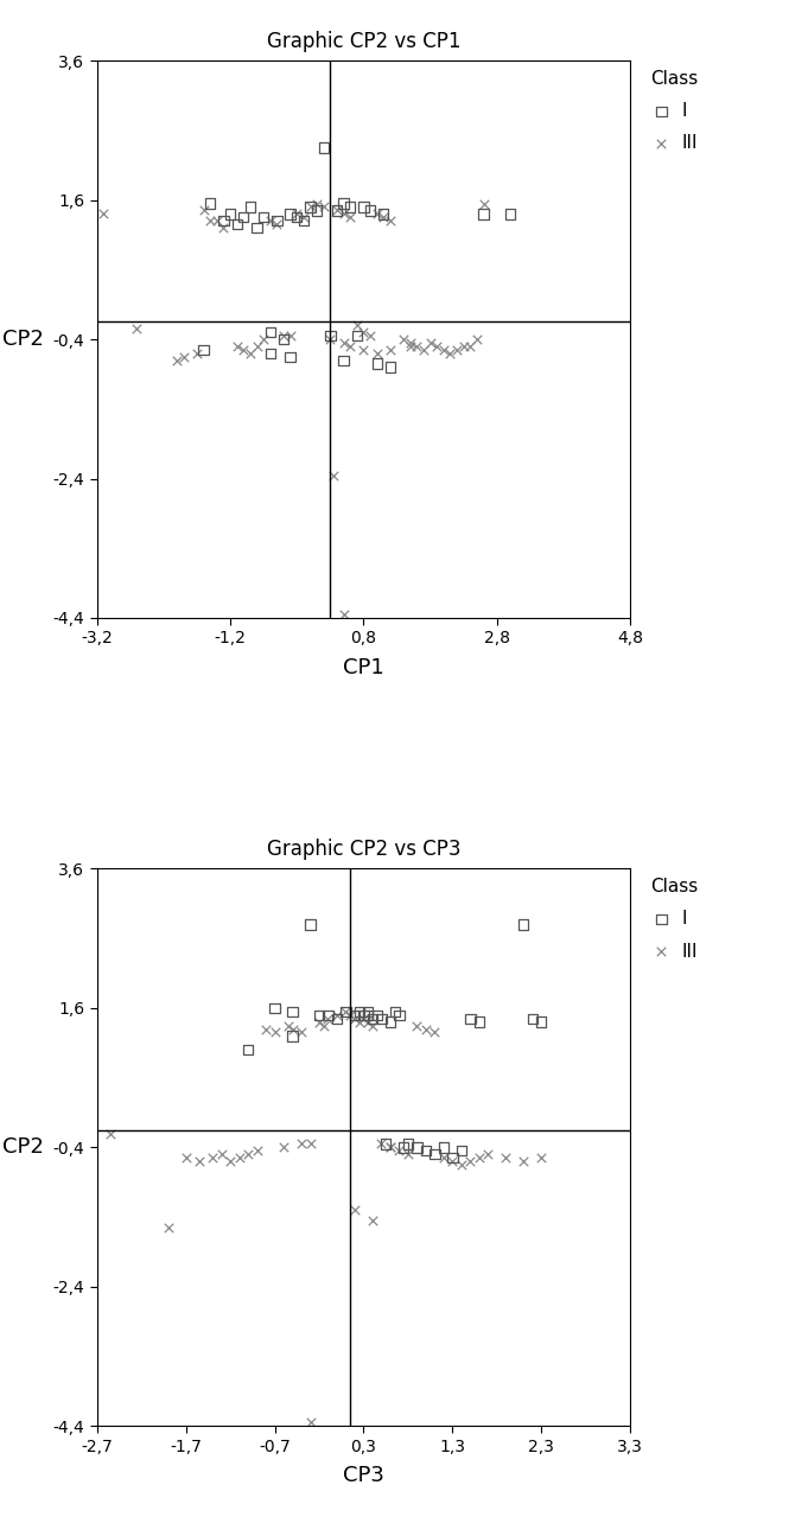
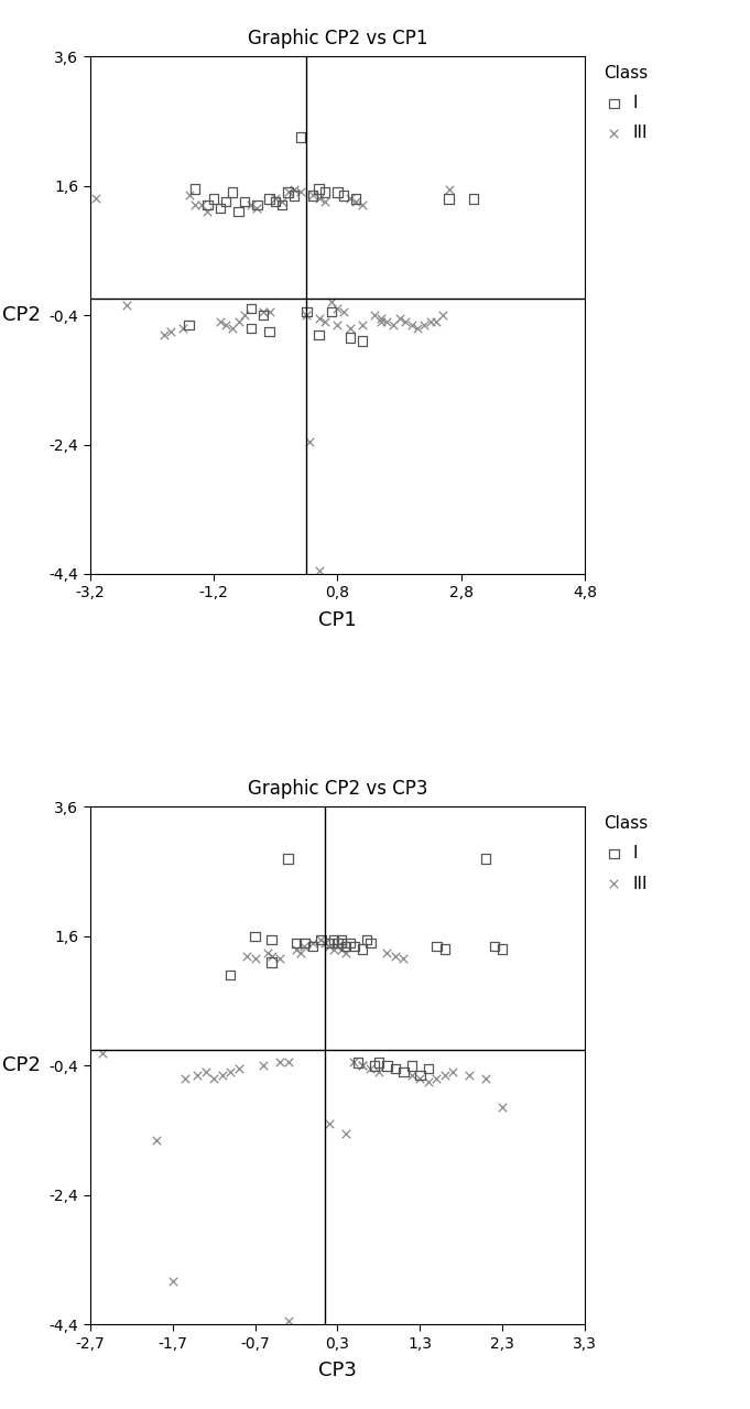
Graphic CP2 vs CP3/III/-1,7: -0,55 -> -3,74
Graphic CP2 vs CP3/III/2,3: -0,55 -> -1,04
